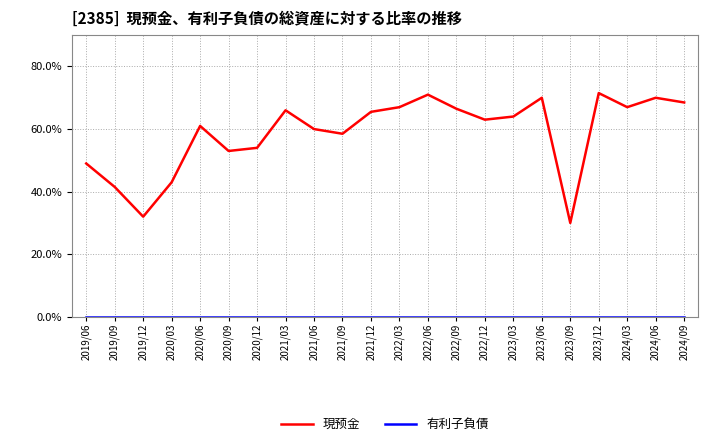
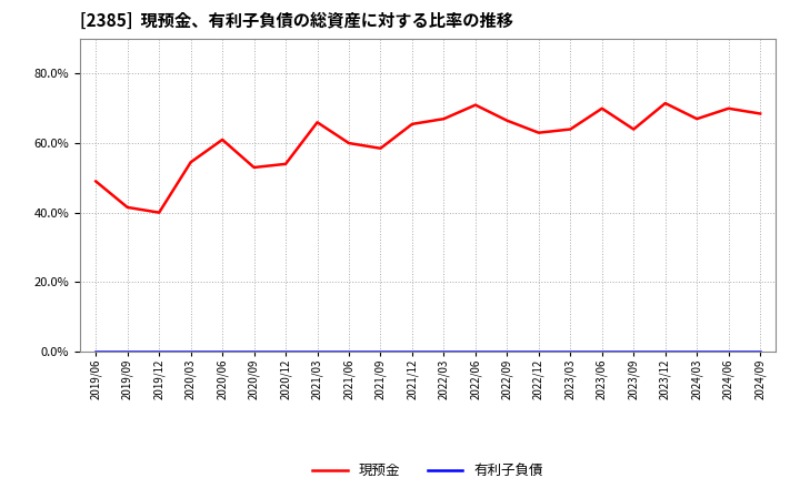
現预金/2019/12: 32.0% -> 40.0%
現预金/2020/03: 43.0% -> 54.5%
現预金/2023/09: 30.0% -> 64.0%
